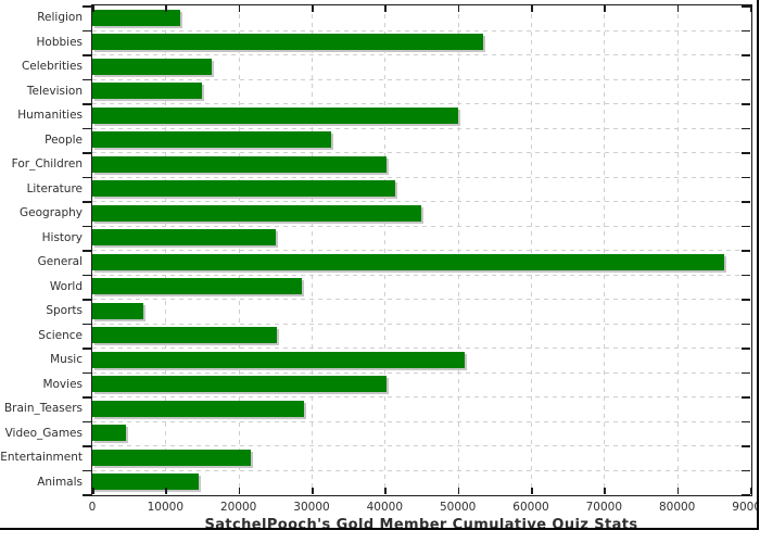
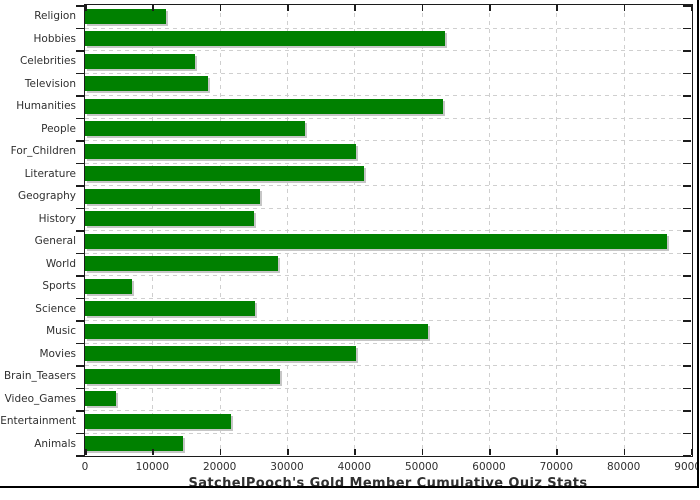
Television: 15000 -> 18000
Humanities: 50000 -> 53000
Geography: 45000 -> 26000
